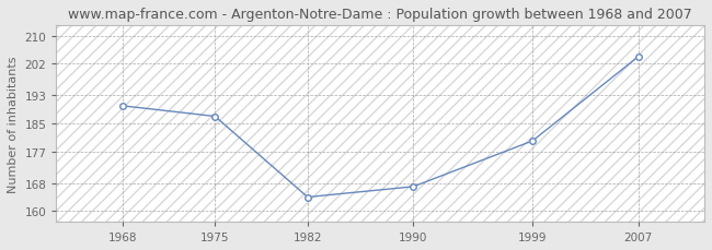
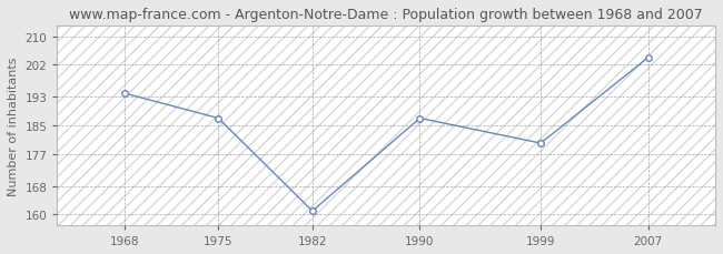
1968: 190 -> 194
1982: 164 -> 161
1990: 167 -> 187
